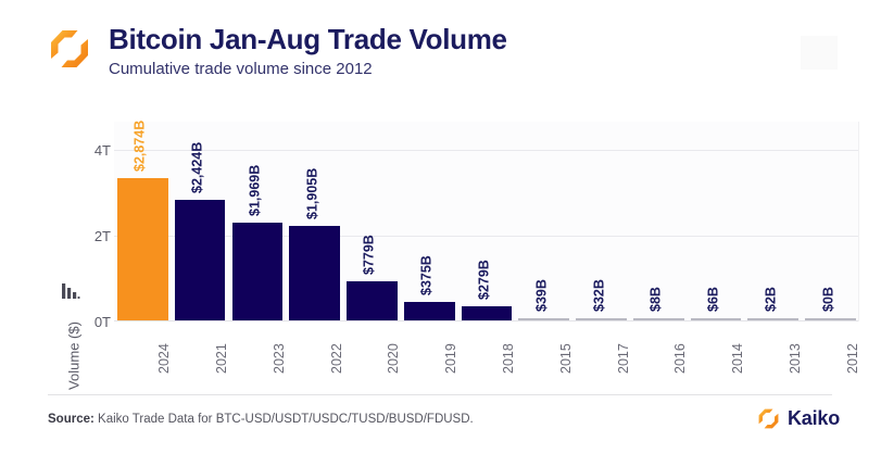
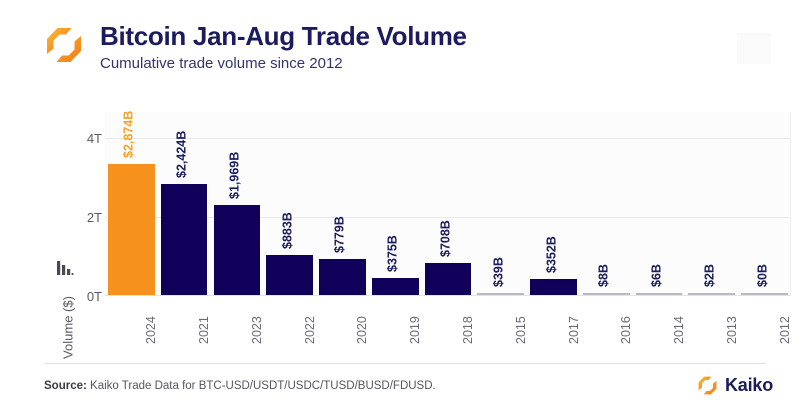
2022: $1,905B -> $883B
2018: $279B -> $708B
2017: $32B -> $352B
